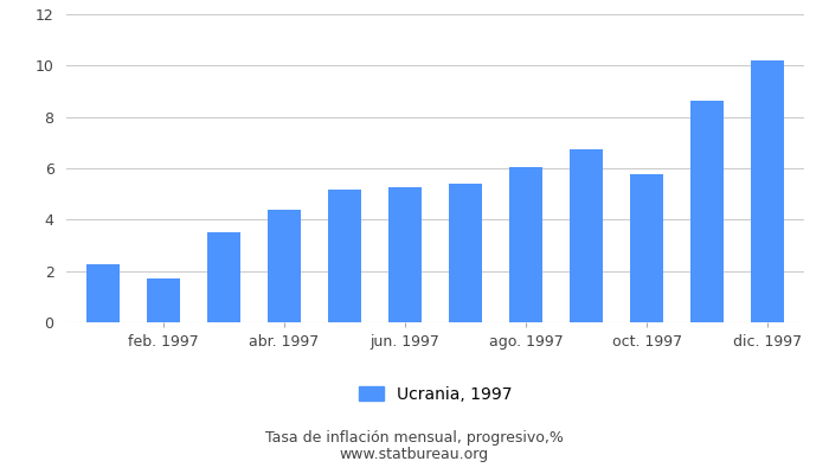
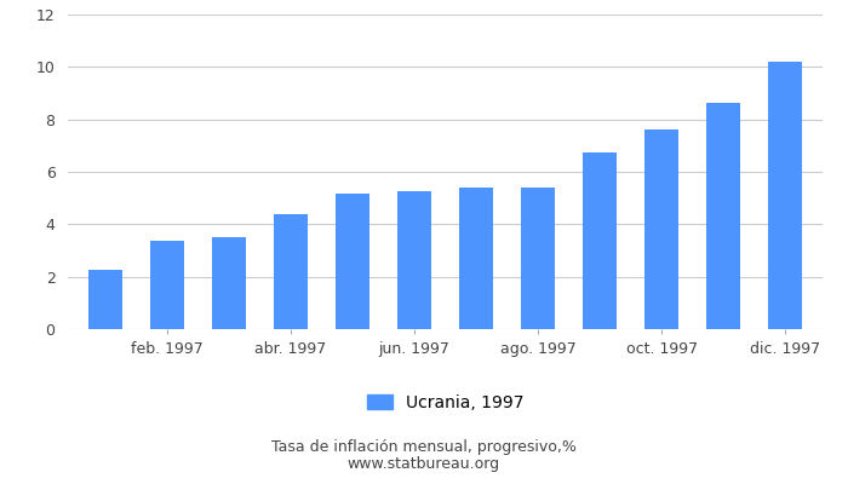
feb. 1997: 1.70 -> 3.38
ago. 1997: 6.05 -> 5.38
oct. 1997: 5.75 -> 7.61
